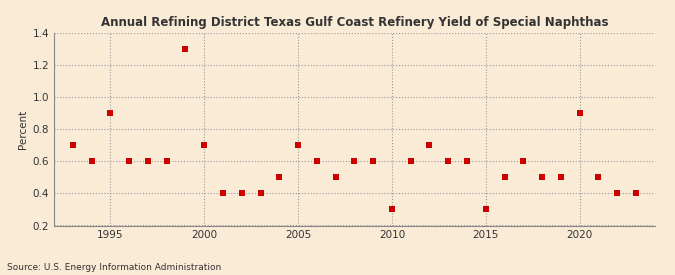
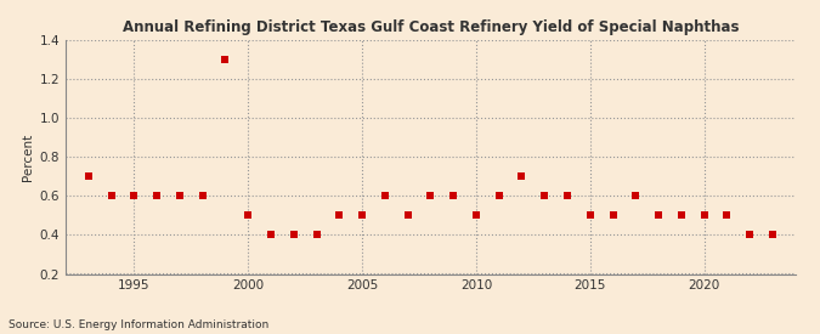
1995: 0.9 -> 0.6
2000: 0.7 -> 0.5
2005: 0.7 -> 0.5
2010: 0.3 -> 0.5
2015: 0.3 -> 0.5
2020: 0.9 -> 0.5
